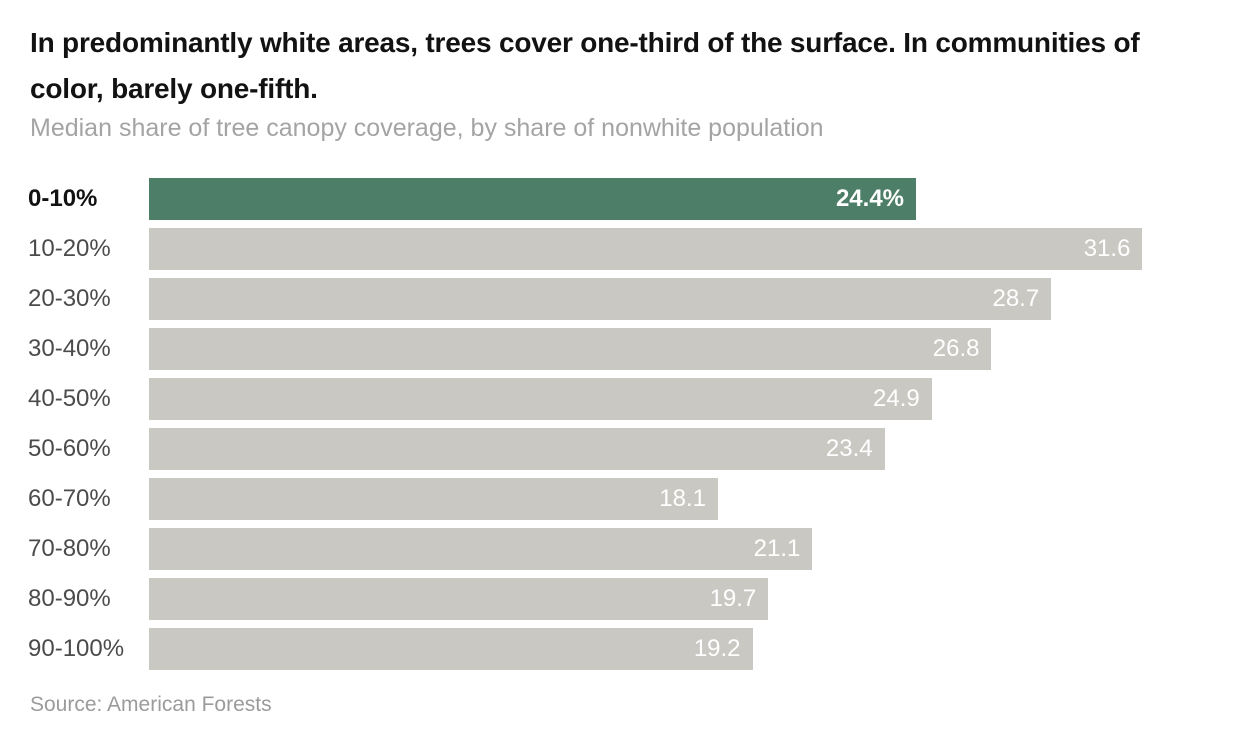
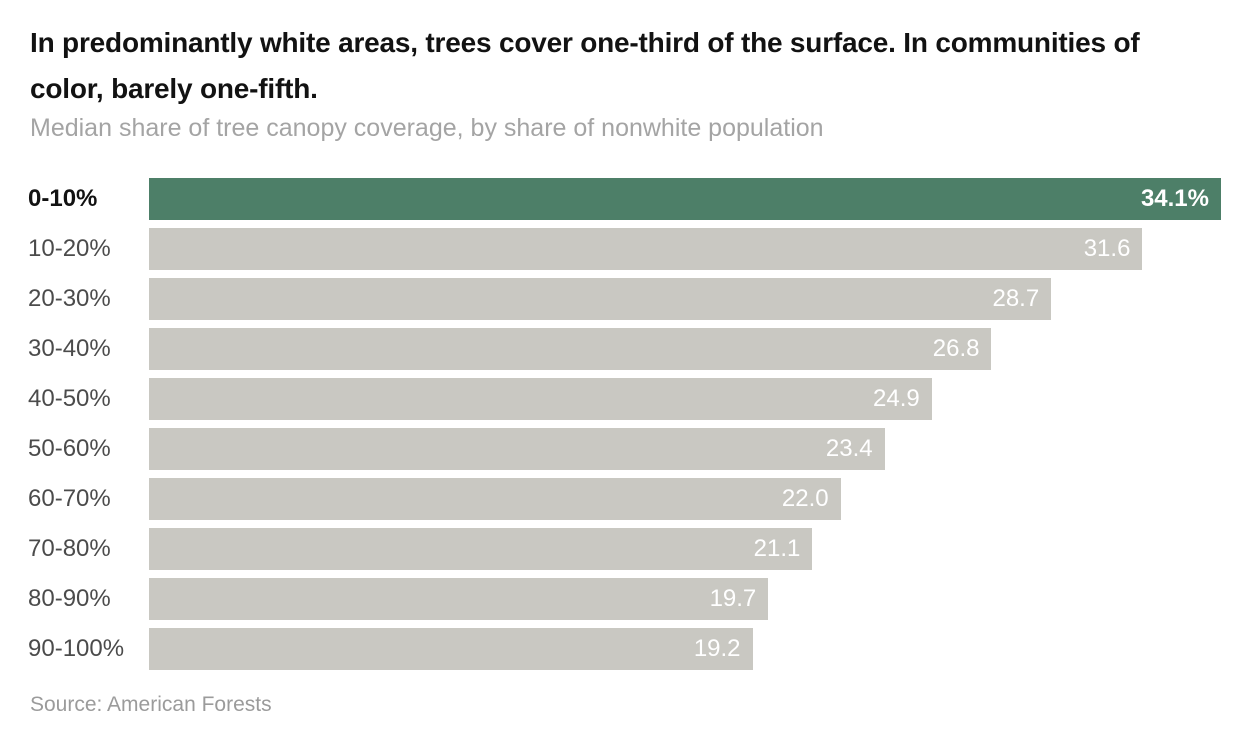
0-10%: 24.4% -> 34.1%
60-70%: 18.1 -> 22.0
